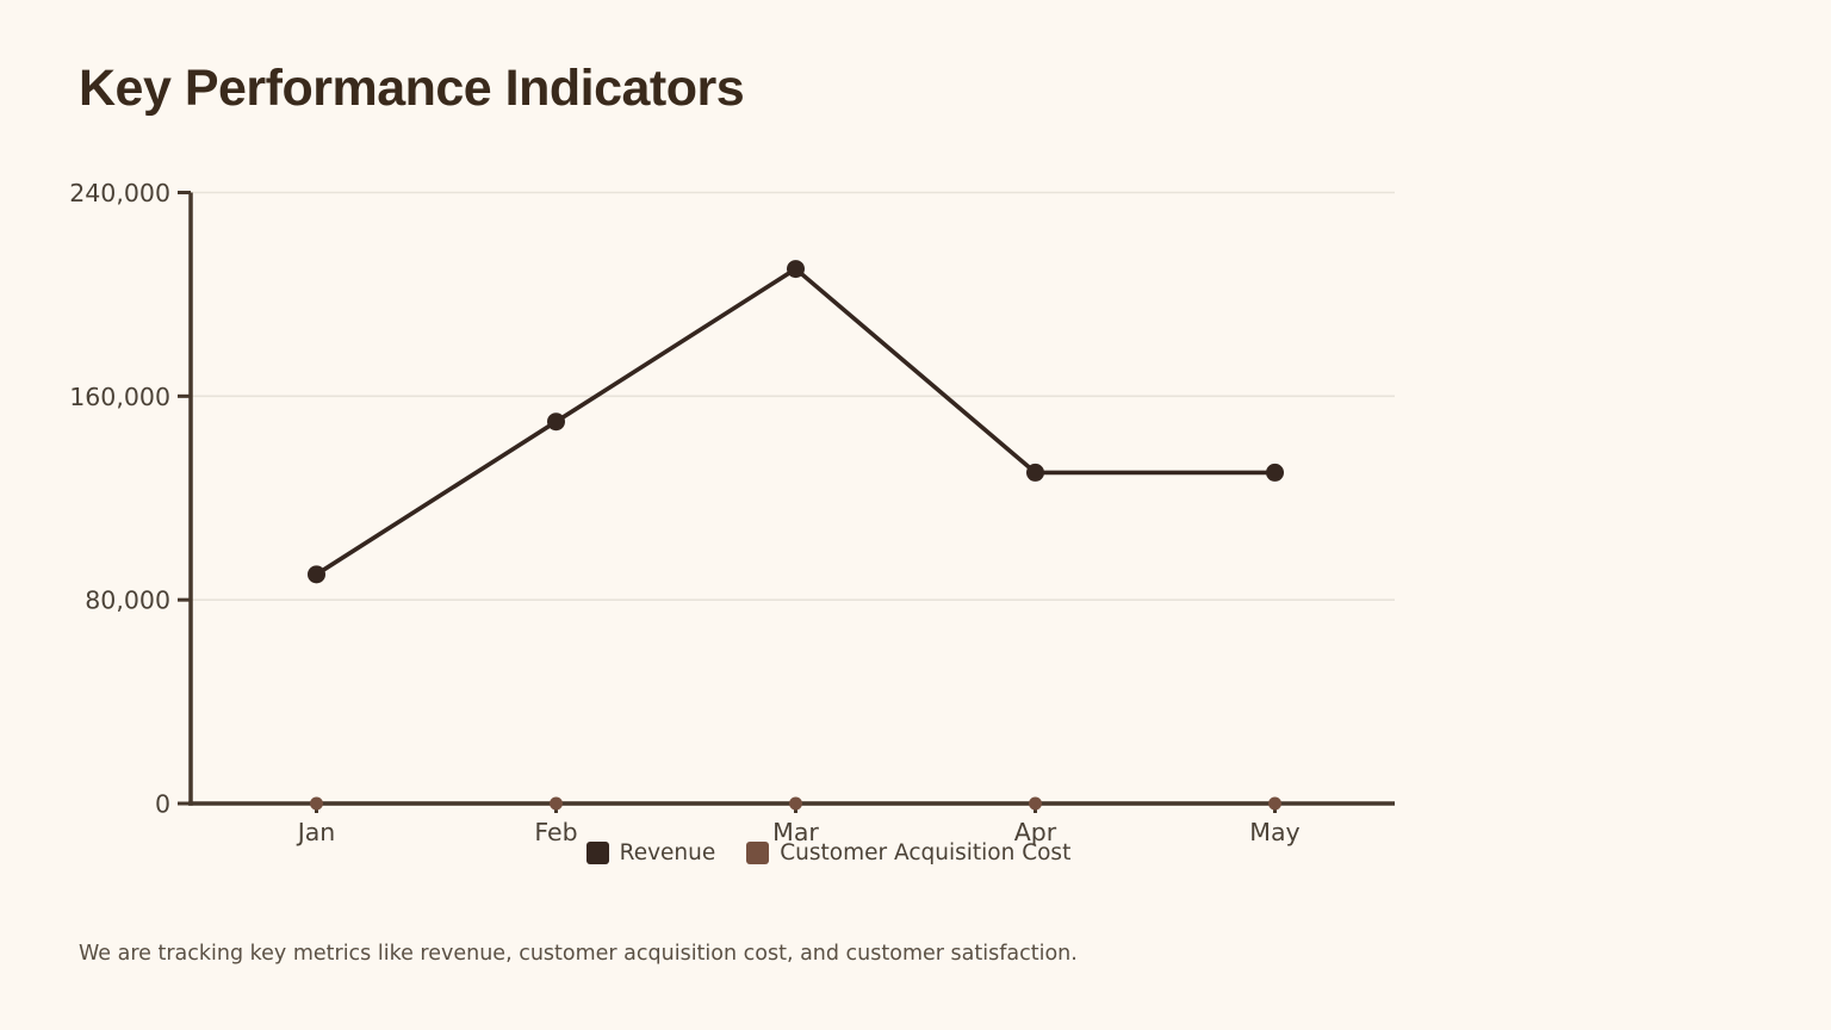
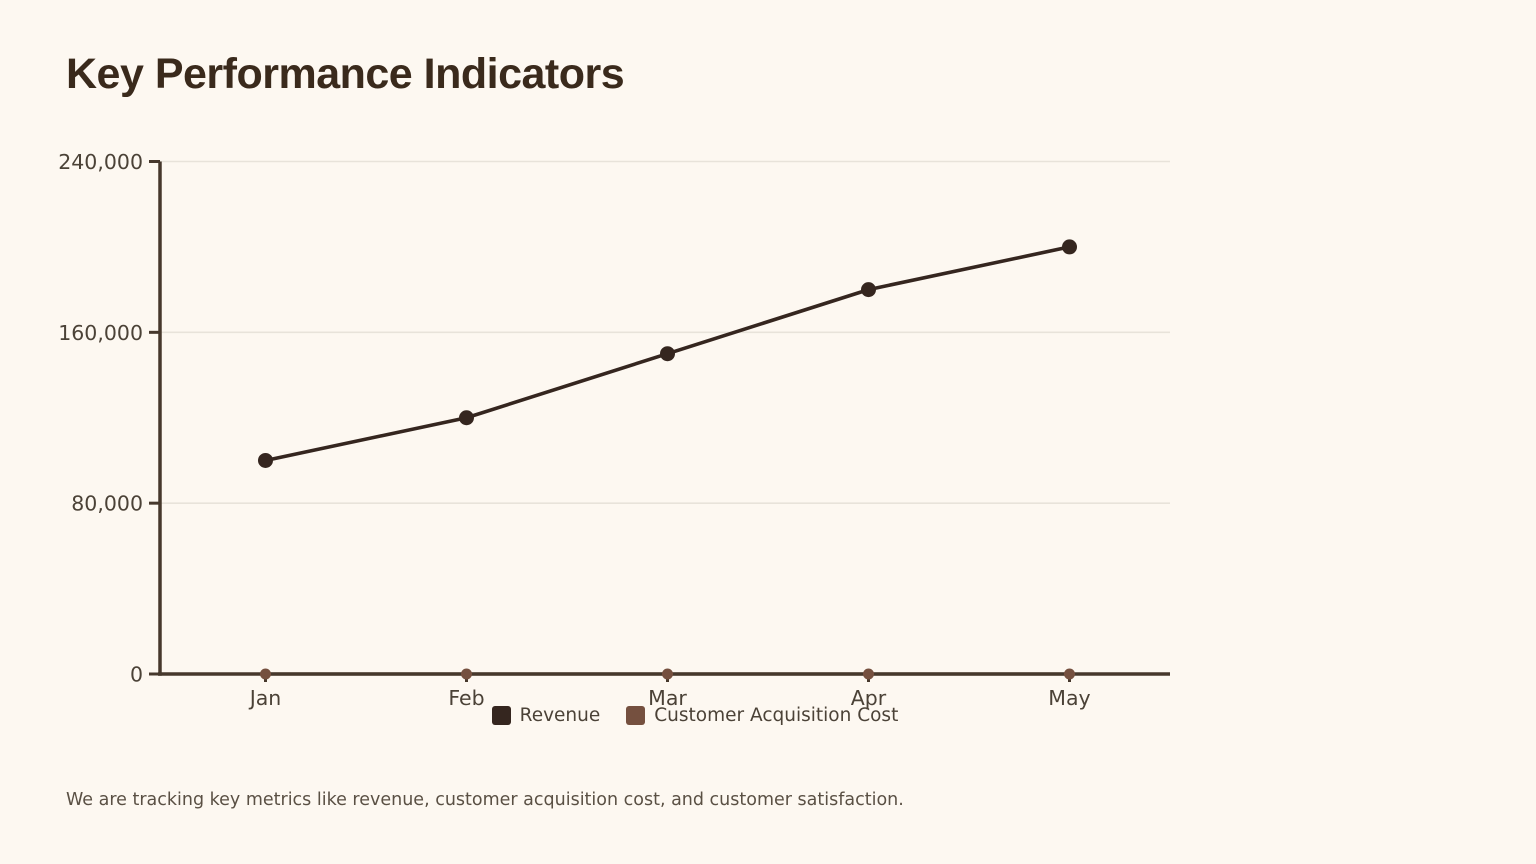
Revenue/Jan: 90000 -> 100000
Revenue/Feb: 150000 -> 120000
Revenue/Mar: 210000 -> 150000
Revenue/Apr: 130000 -> 180000
Revenue/May: 130000 -> 200000
